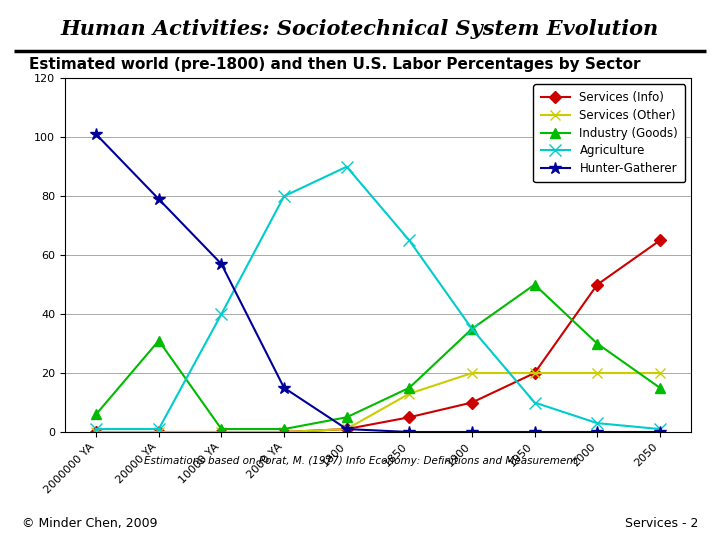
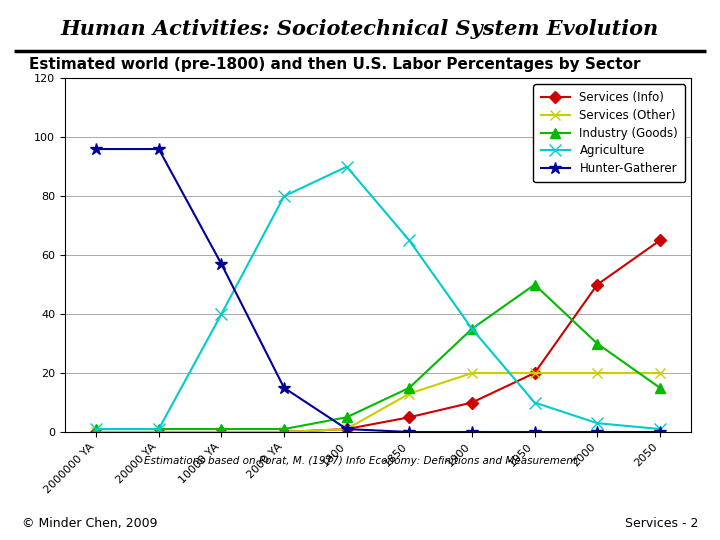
Industry (Goods)/2000000 YA: 6 -> 1
Hunter-Gatherer/2000000 YA: 101 -> 96
Industry (Goods)/20000 YA: 31 -> 1
Hunter-Gatherer/20000 YA: 79 -> 96
